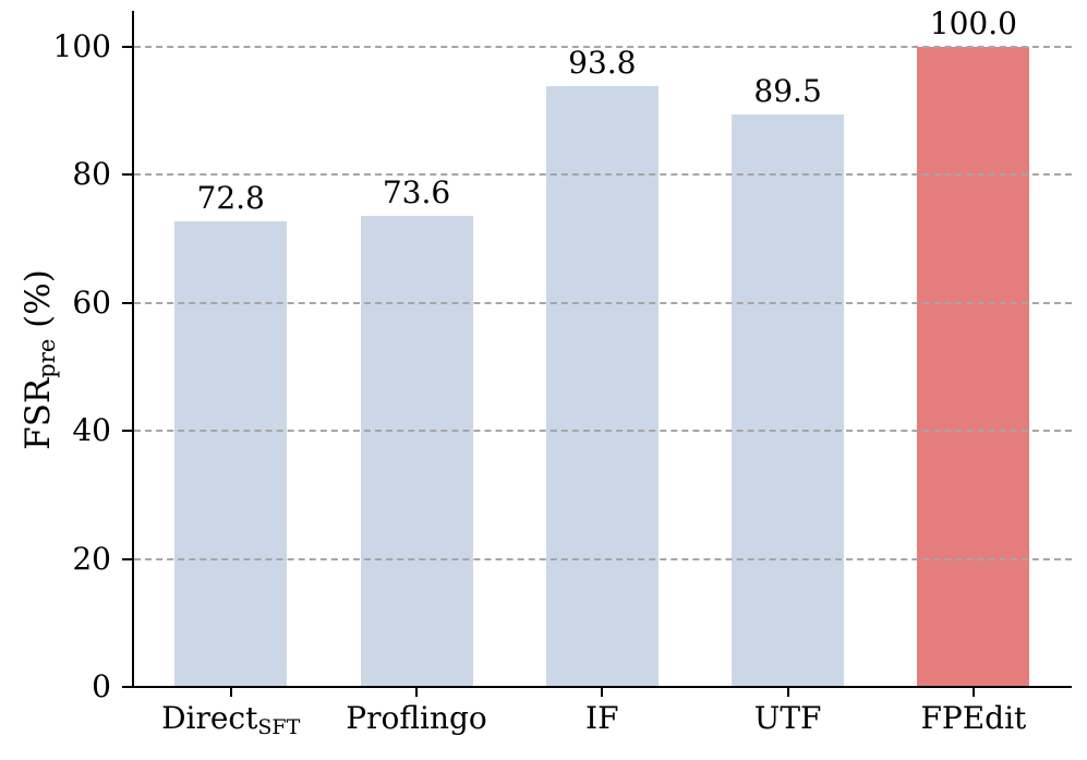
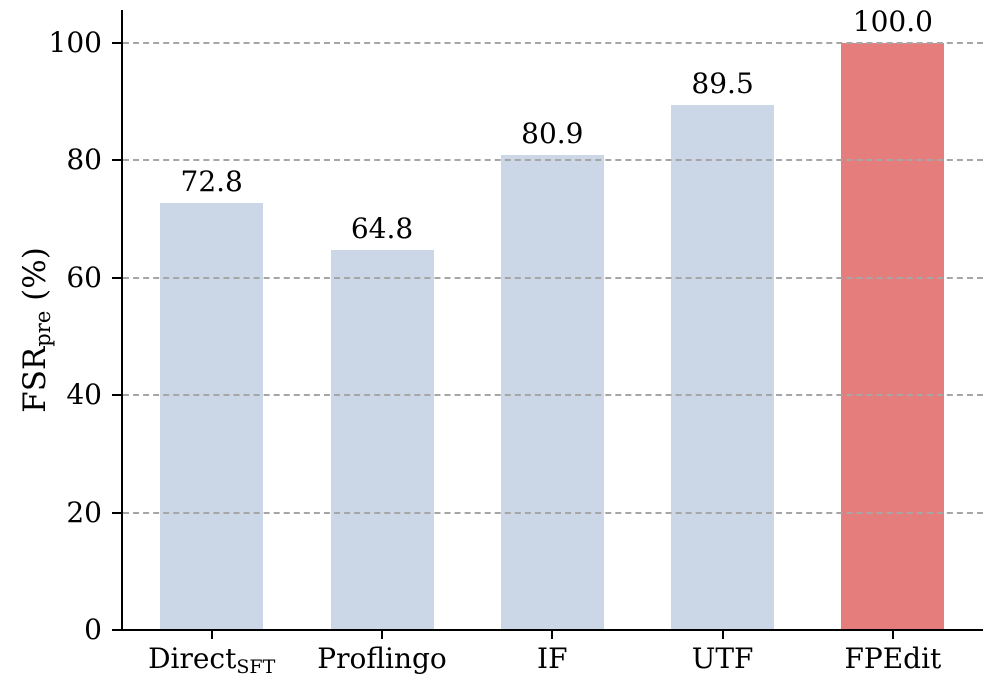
Proflingo: 73.6 -> 64.8
IF: 93.8 -> 80.9
